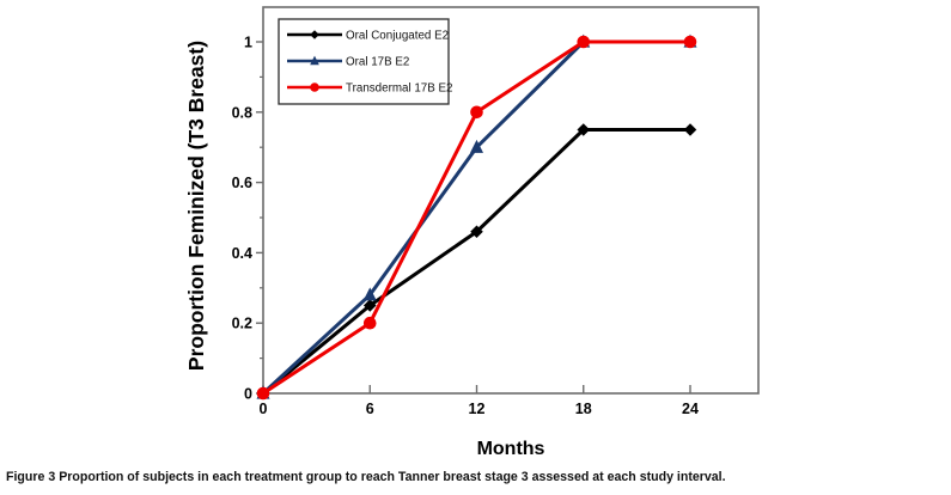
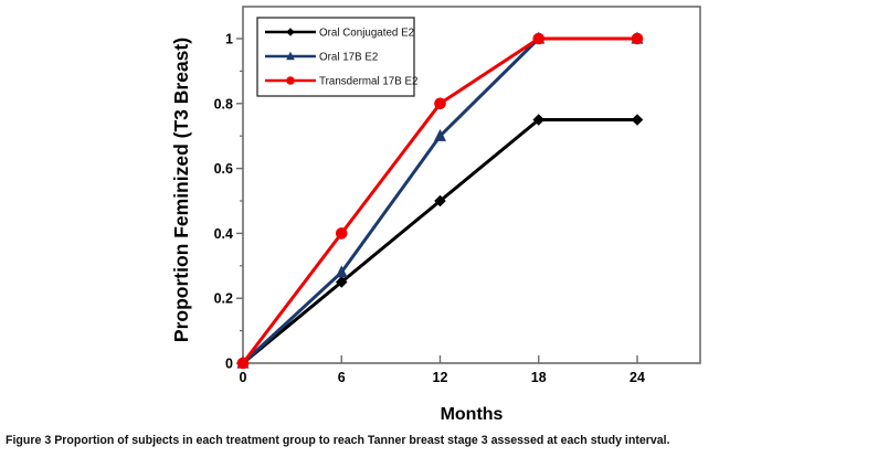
Transdermal 17B E2/6: 0.2 -> 0.4
Oral Conjugated E2/12: 0.46 -> 0.50
